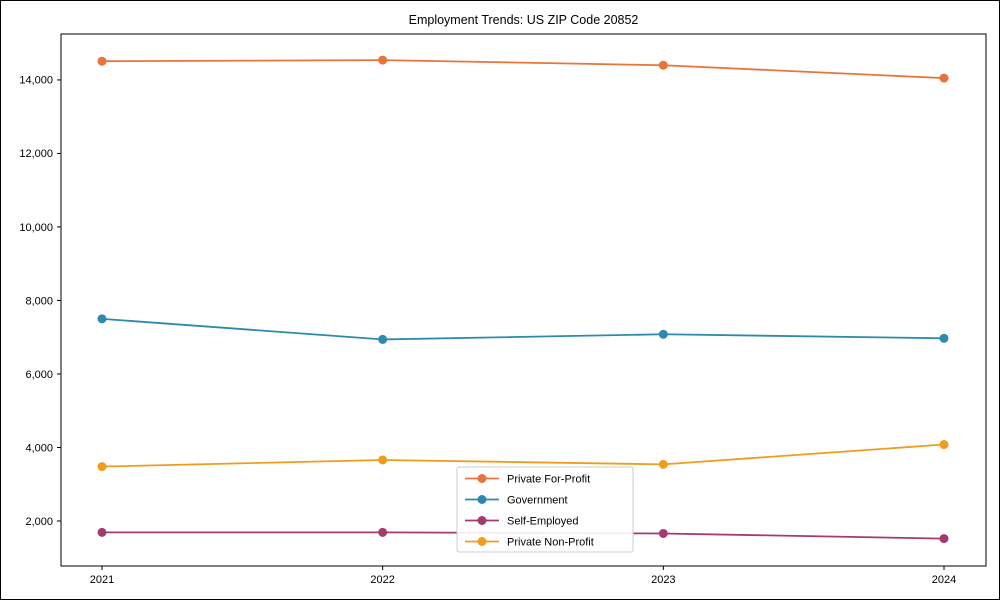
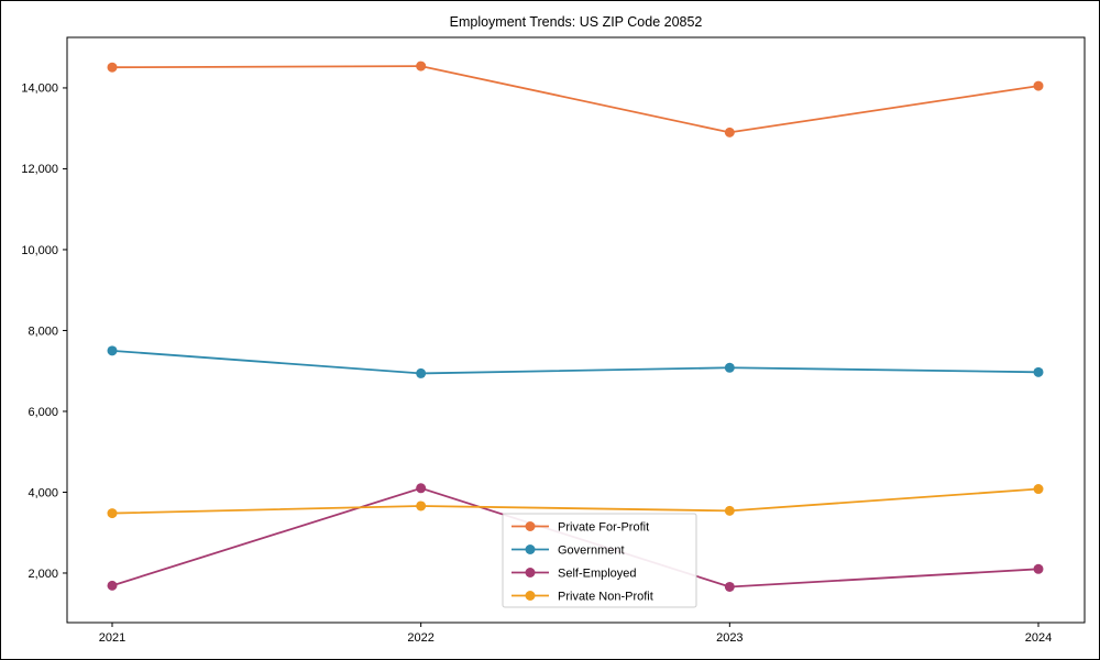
Self-Employed/2022: 1700 -> 4100
Private For-Profit/2023: 14400 -> 12900
Self-Employed/2024: 1500 -> 2100
